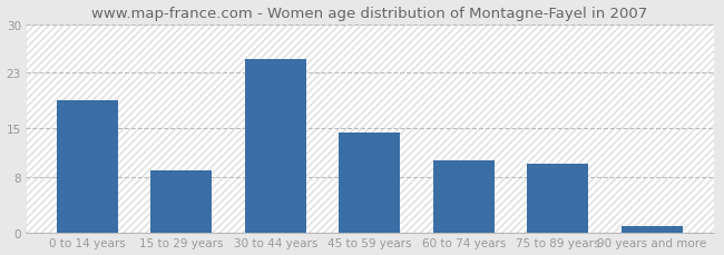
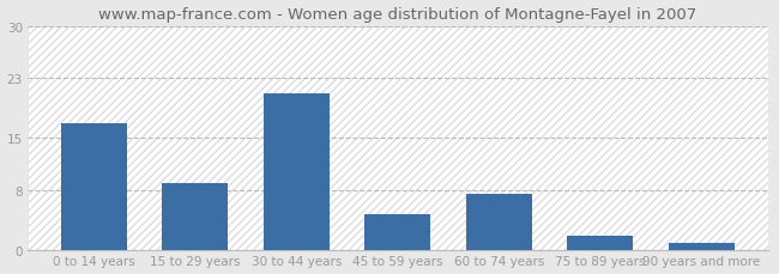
0 to 14 years: 19.0 -> 17.0
30 to 44 years: 25.0 -> 21.0
45 to 59 years: 14.5 -> 4.8
60 to 74 years: 10.5 -> 7.6
75 to 89 years: 10.0 -> 2.0
